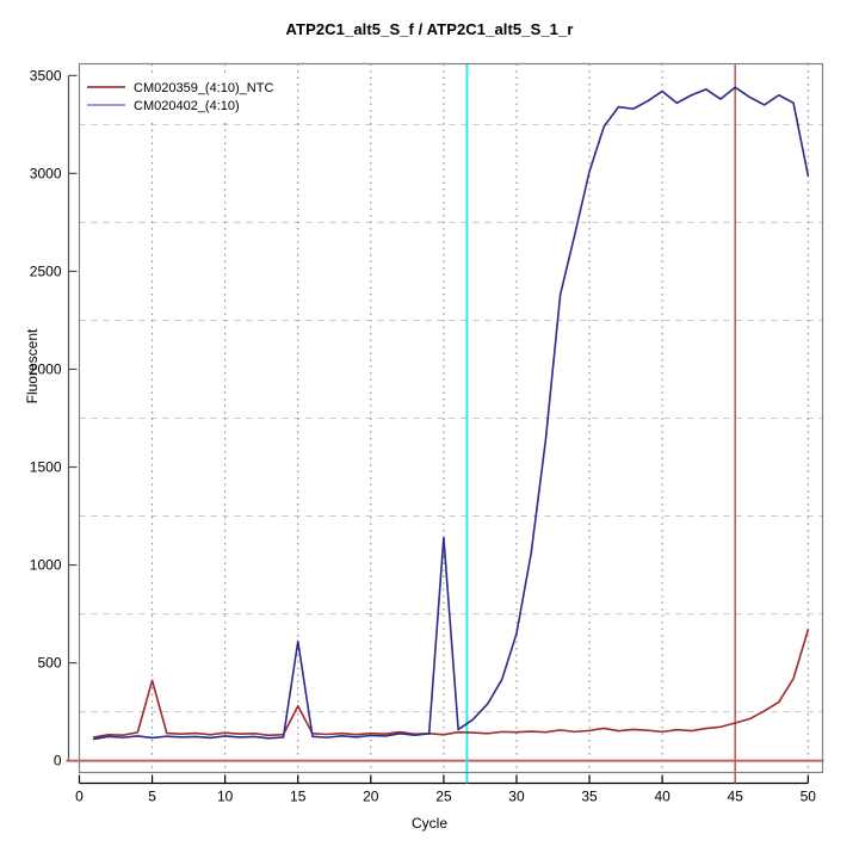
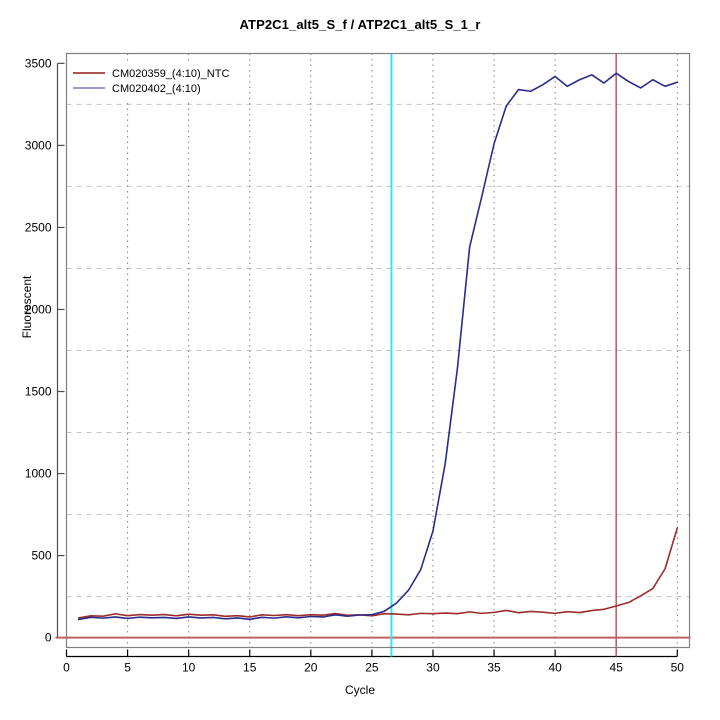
CM020359_(4:10)_NTC/5: 410 -> 130
CM020359_(4:10)_NTC/15: 280 -> 130
CM020402_(4:10)/15: 610 -> 110
CM020402_(4:10)/25: 1140 -> 140
CM020402_(4:10)/50: 2990 -> 3380
